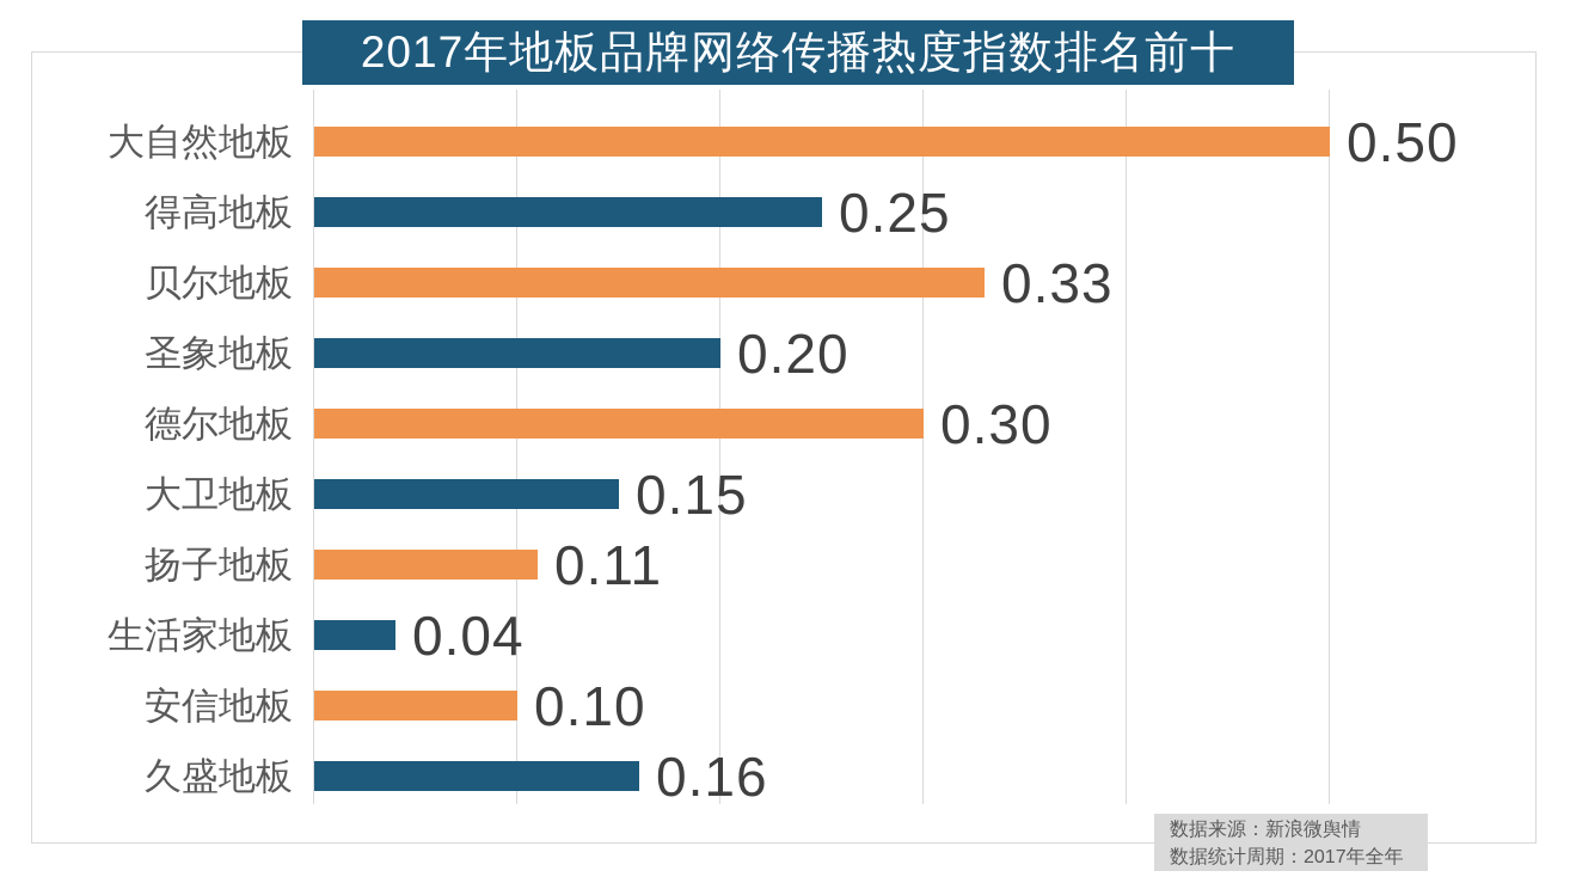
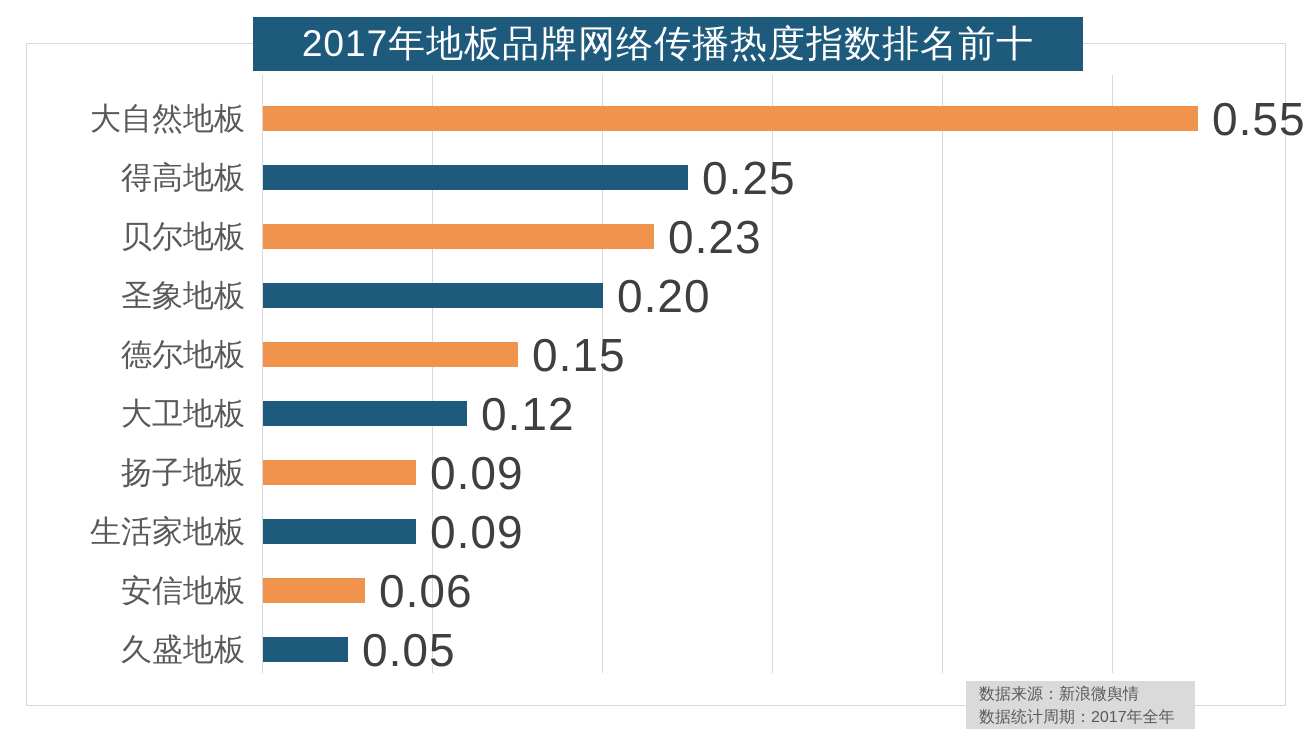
大自然地板: 0.50 -> 0.55
贝尔地板: 0.33 -> 0.23
德尔地板: 0.30 -> 0.15
大卫地板: 0.15 -> 0.12
扬子地板: 0.11 -> 0.09
生活家地板: 0.04 -> 0.09
安信地板: 0.10 -> 0.06
久盛地板: 0.16 -> 0.05
